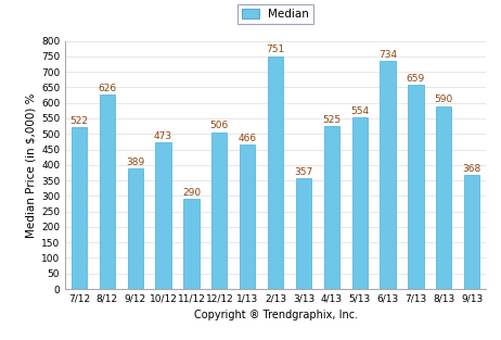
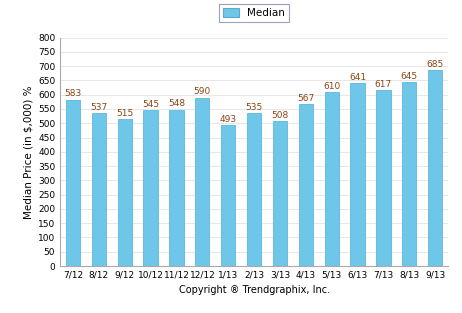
7/12: 522 -> 583
8/12: 626 -> 537
9/12: 389 -> 515
10/12: 473 -> 545
11/12: 290 -> 548
12/12: 506 -> 590
1/13: 466 -> 493
2/13: 751 -> 535
3/13: 357 -> 508
4/13: 525 -> 567
5/13: 554 -> 610
6/13: 734 -> 641
7/13: 659 -> 617
8/13: 590 -> 645
9/13: 368 -> 685
